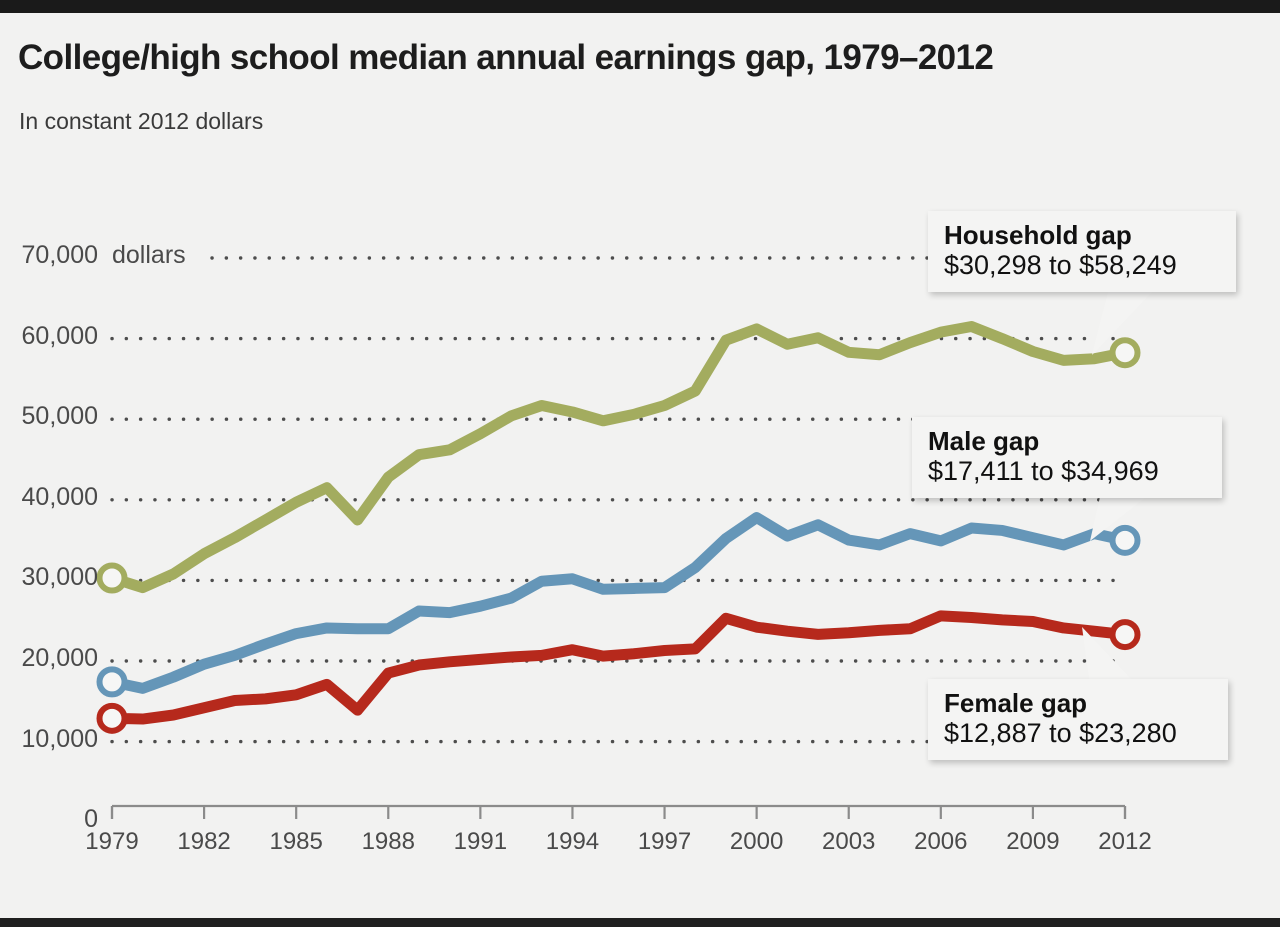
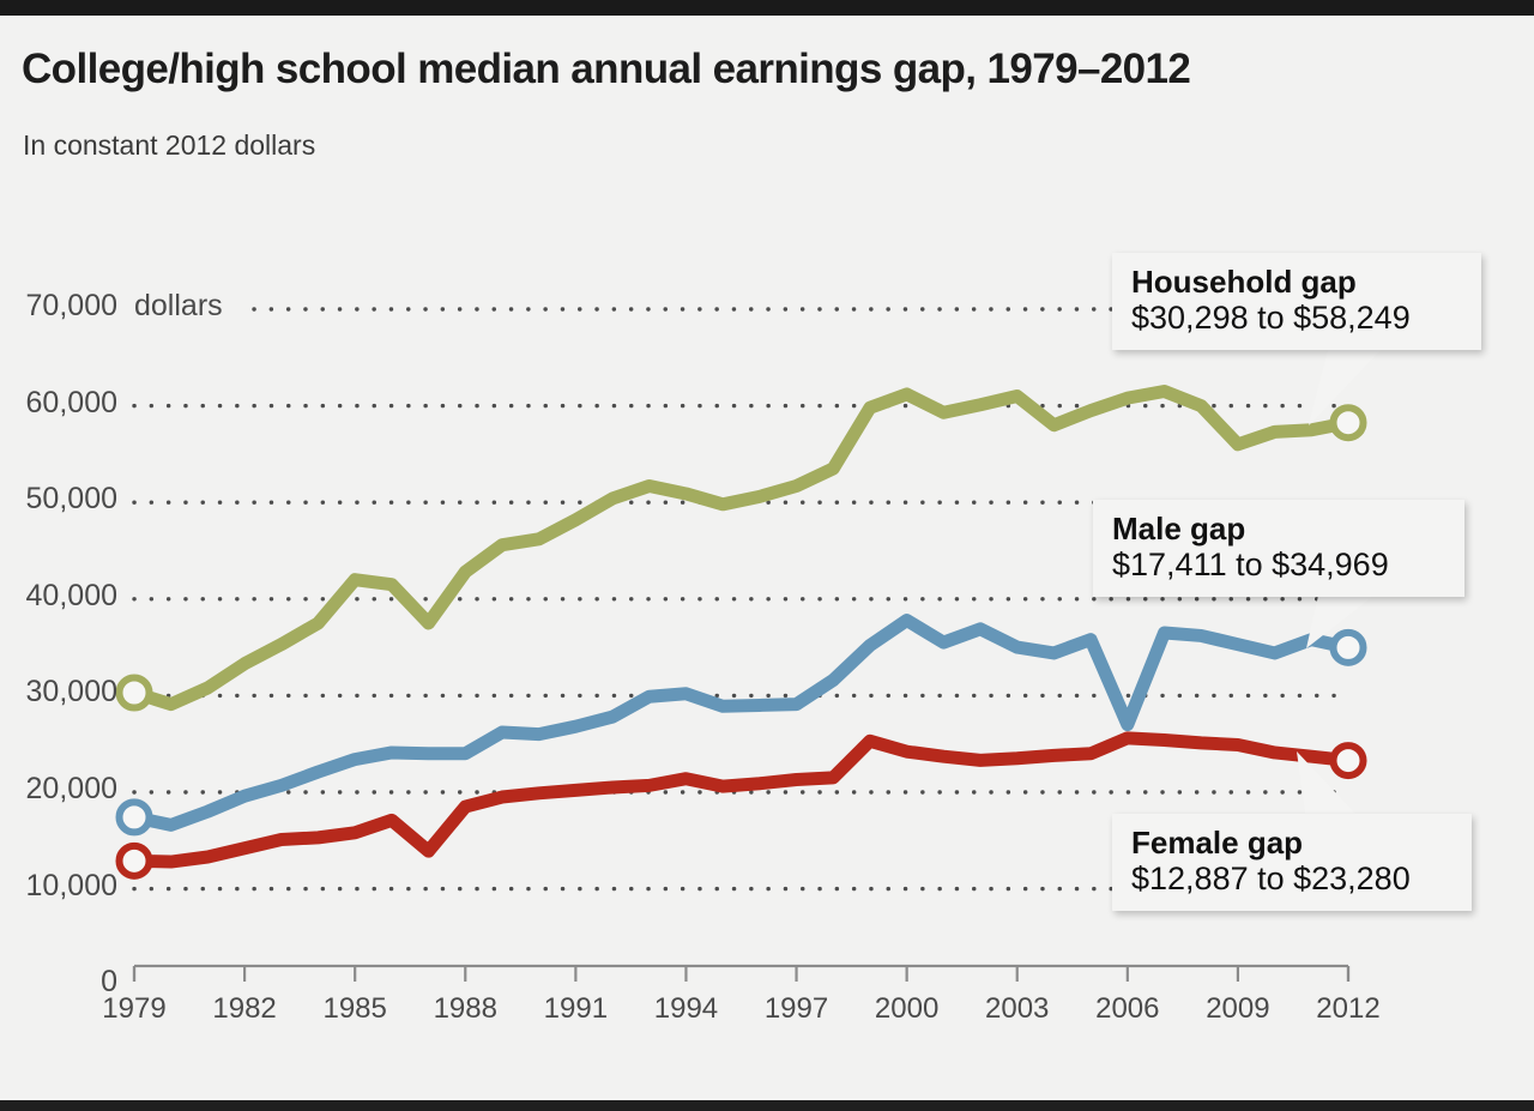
Household gap/1985: 40000 -> 42000
Household gap/2003: 58000 -> 61000
Male gap/2006: 35000 -> 27000
Household gap/2009: 58000 -> 56000
